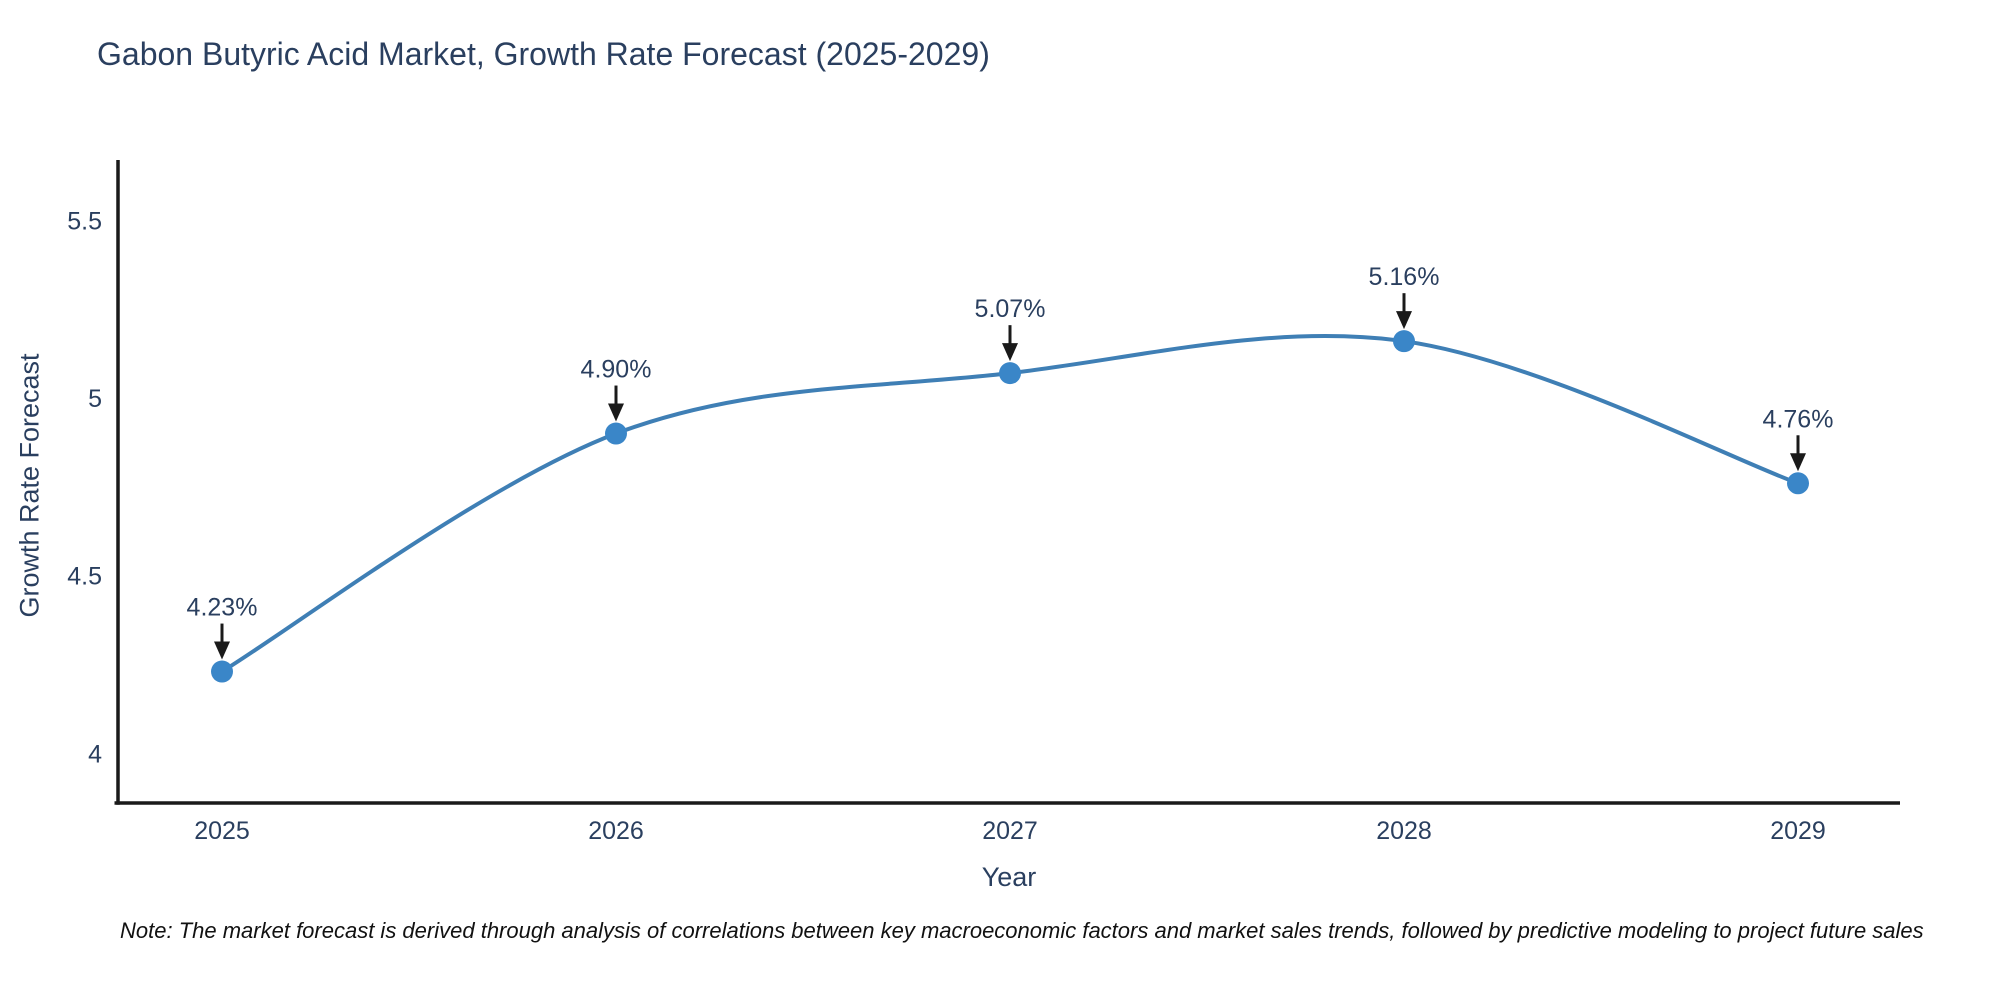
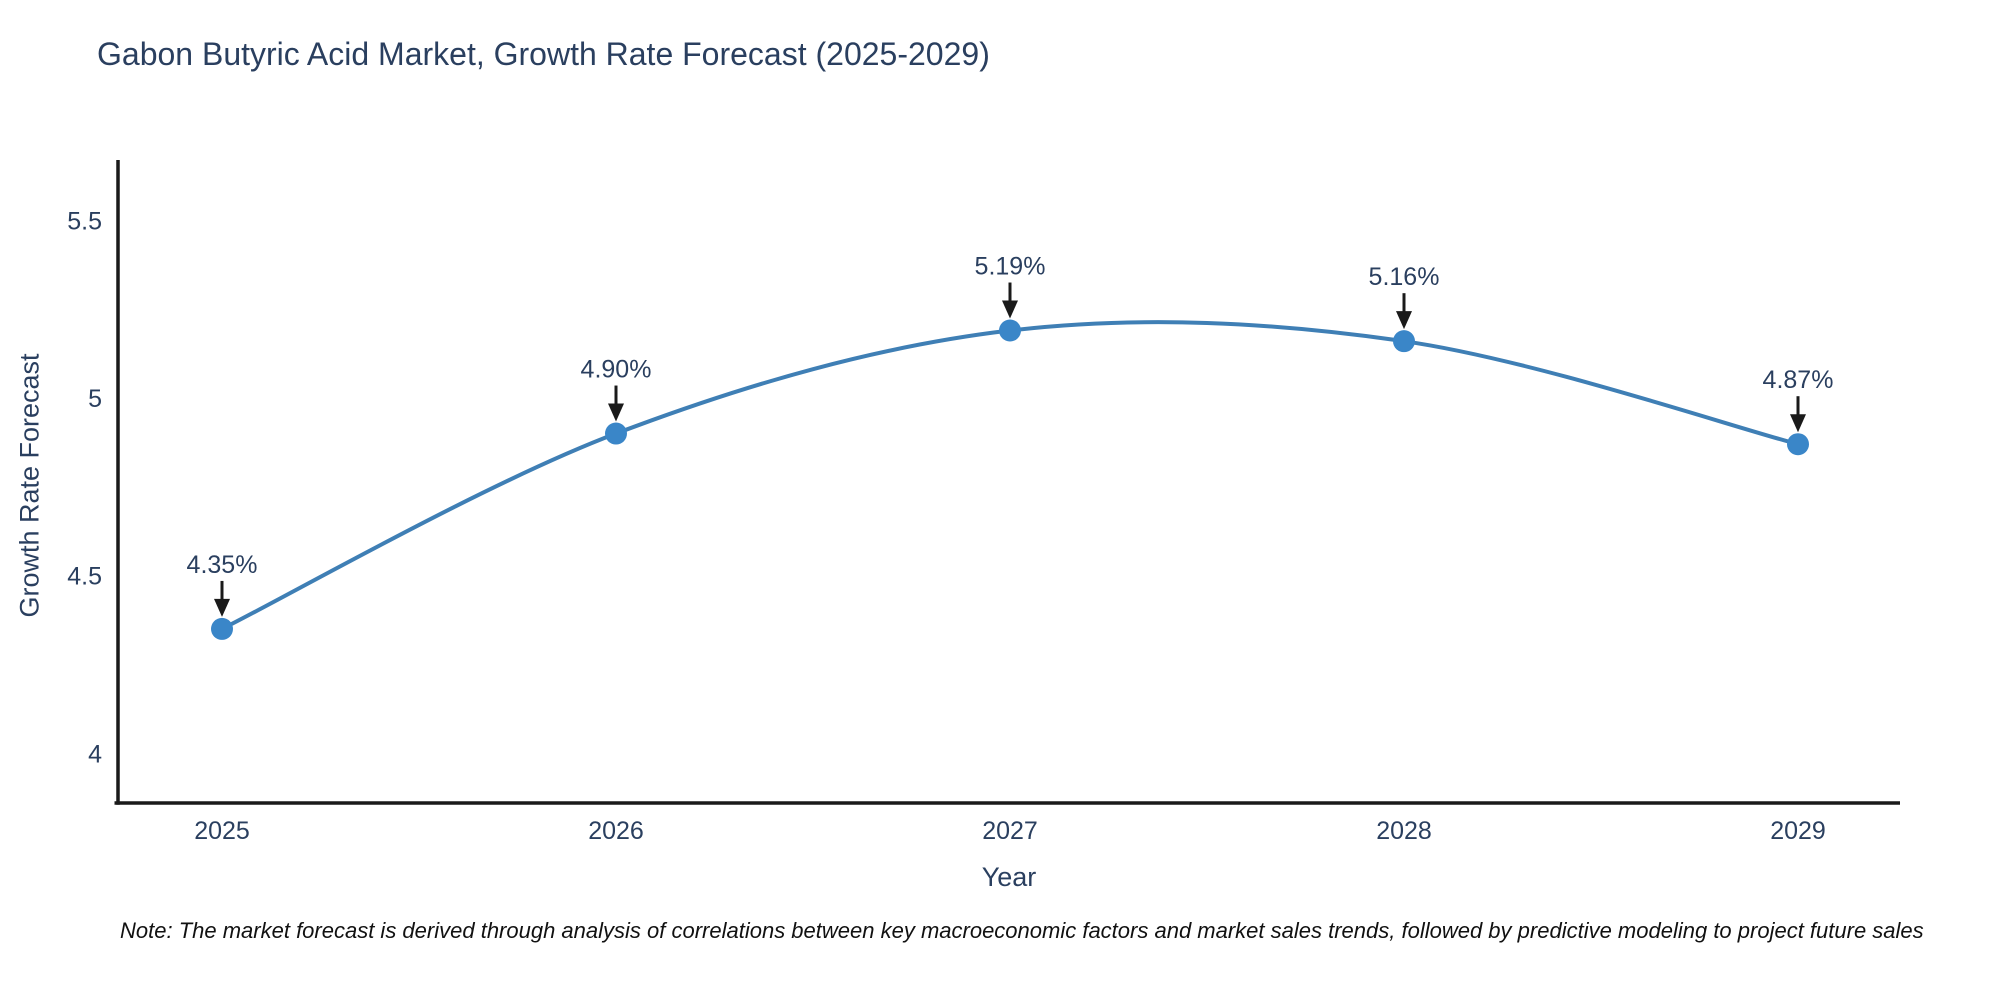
2025: 4.23% -> 4.35%
2027: 5.07% -> 5.19%
2029: 4.76% -> 4.87%
